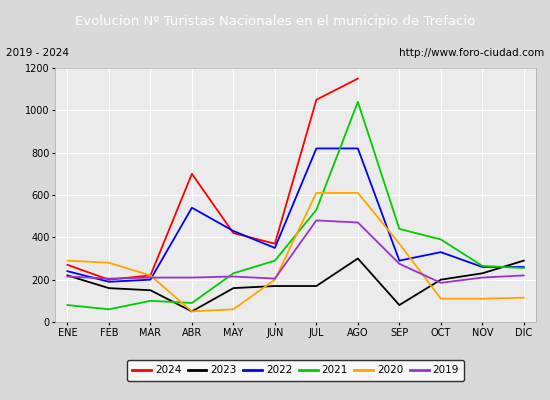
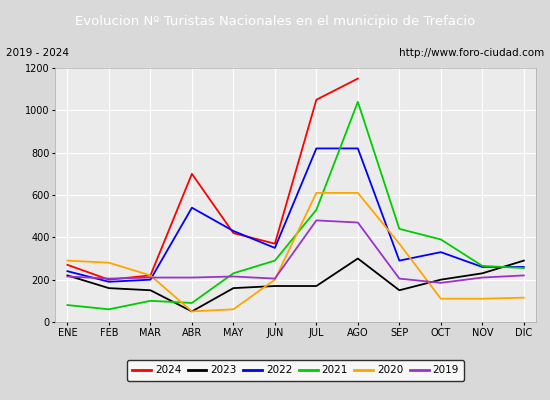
2023/SEP: 80 -> 150
2019/SEP: 275 -> 205
